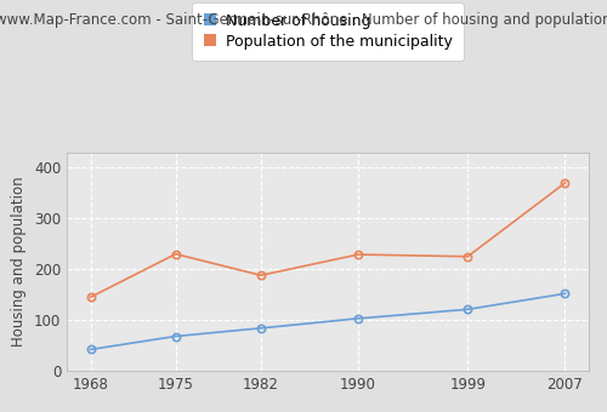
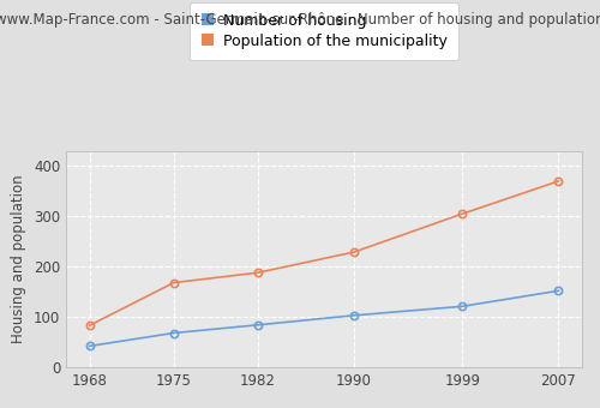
Population of the municipality/1968: 145 -> 83
Population of the municipality/1975: 230 -> 168
Population of the municipality/1999: 225 -> 305
